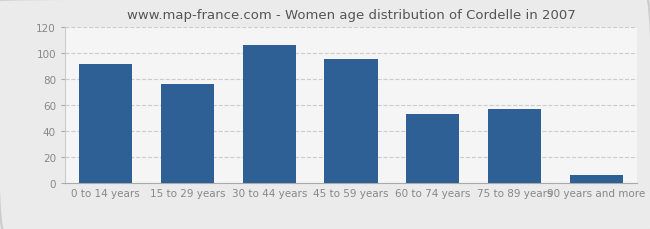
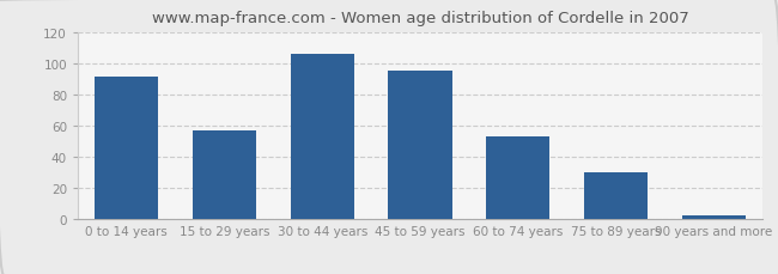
15 to 29 years: 76 -> 57
75 to 89 years: 57 -> 30
90 years and more: 6 -> 2
